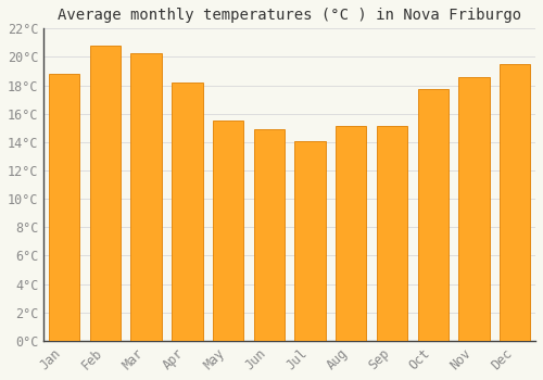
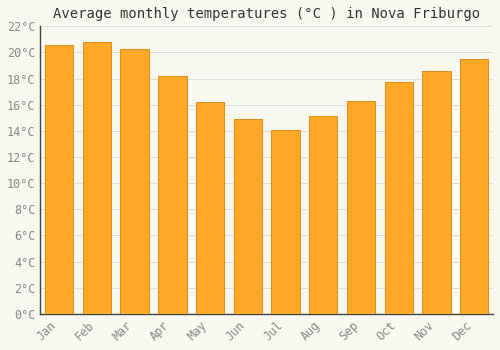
Jan: 18.8°C -> 20.6°C
May: 15.5°C -> 16.2°C
Sep: 15.1°C -> 16.3°C
